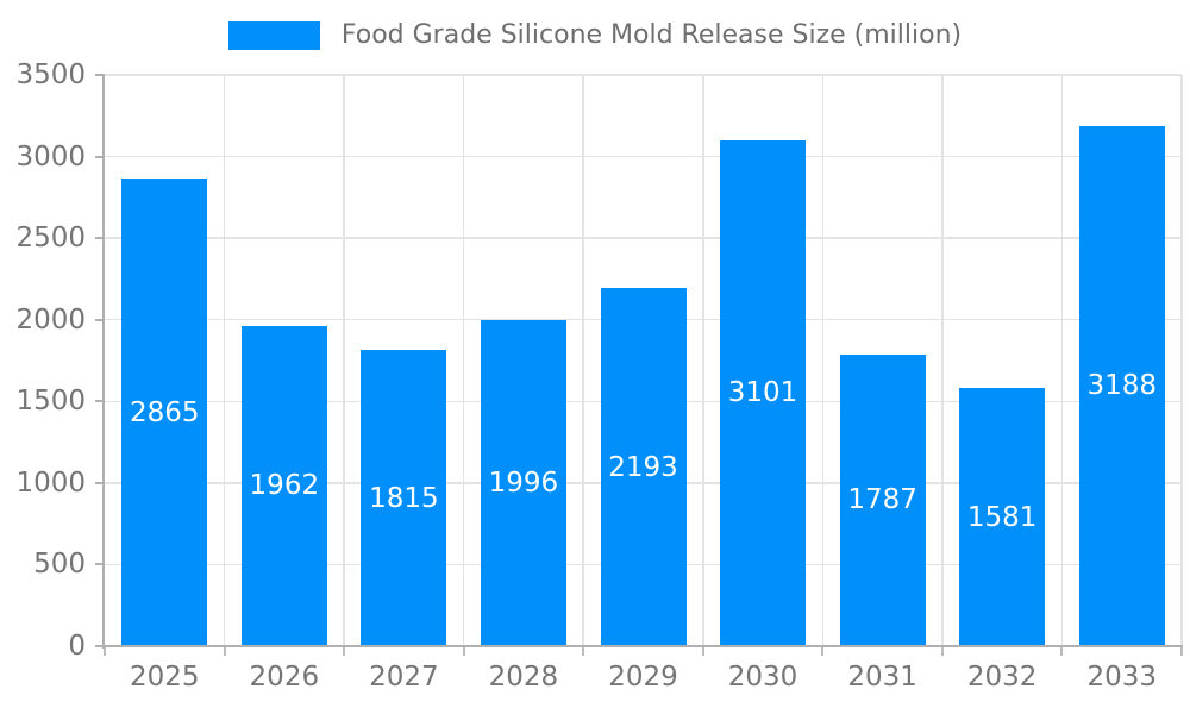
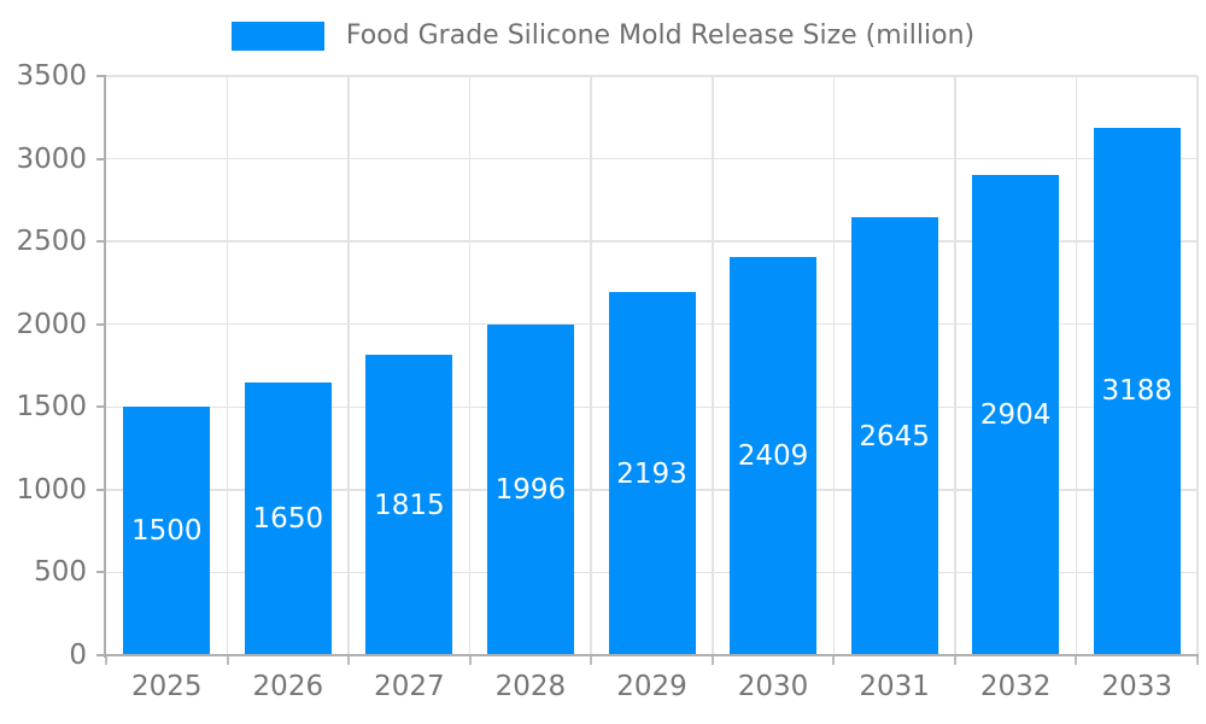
2025: 2865 -> 1500
2026: 1962 -> 1650
2030: 3101 -> 2409
2031: 1787 -> 2645
2032: 1581 -> 2904
